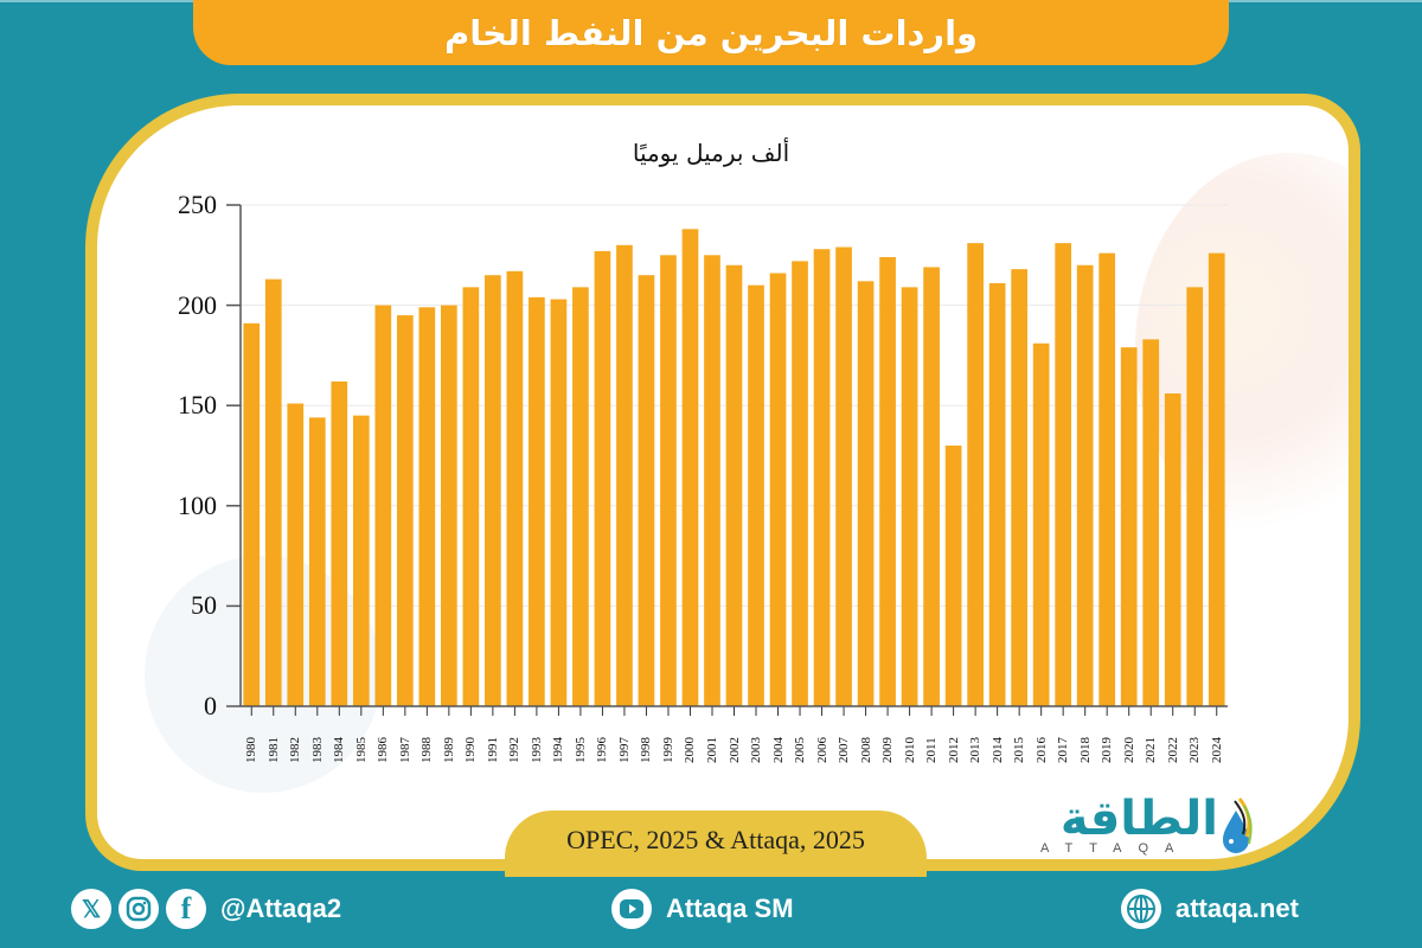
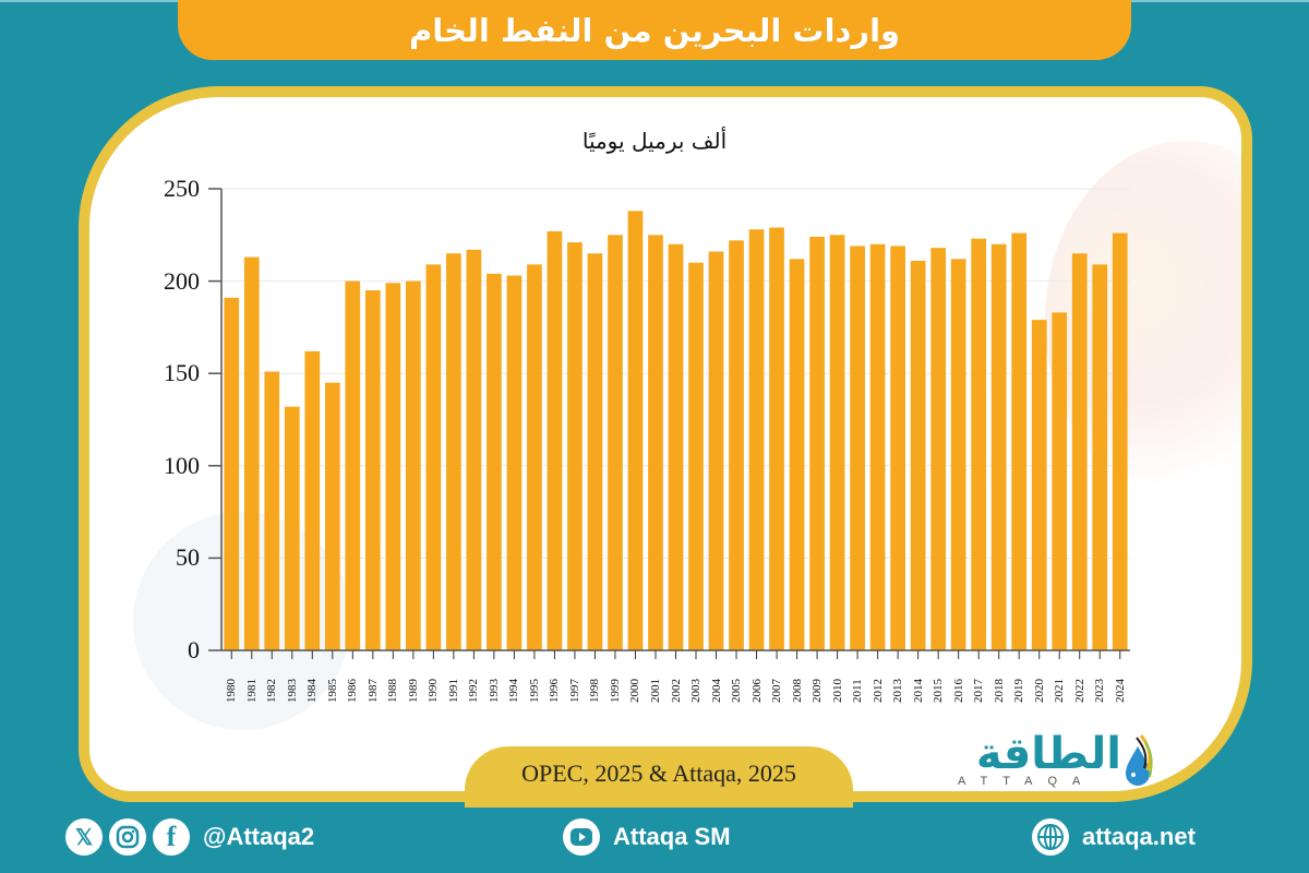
1983: 144 -> 132
1997: 230 -> 221
2010: 209 -> 225
2012: 130 -> 220
2013: 231 -> 219
2016: 181 -> 212
2017: 231 -> 223
2022: 156 -> 215
